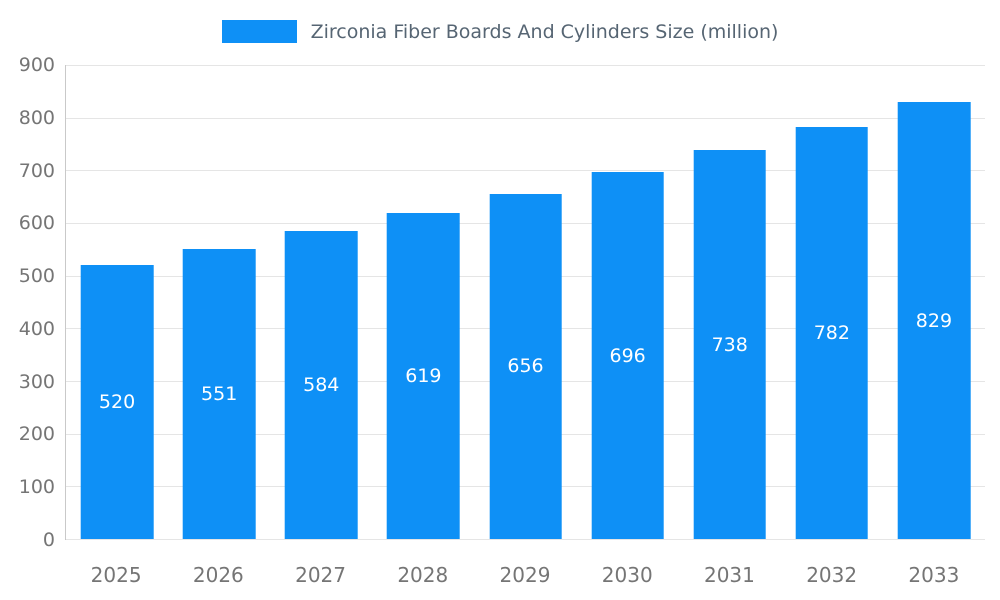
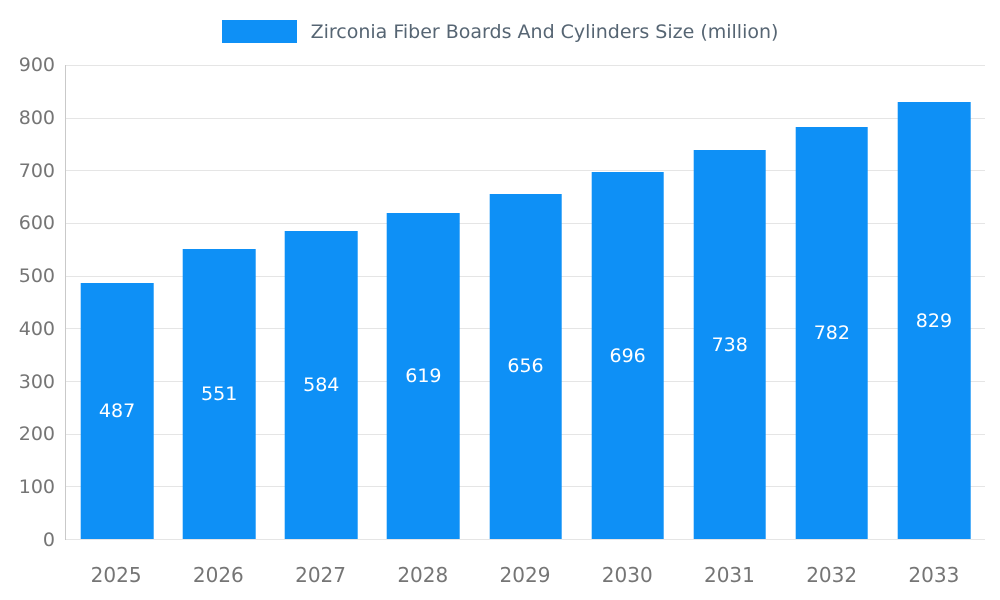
2025: 520 -> 487
